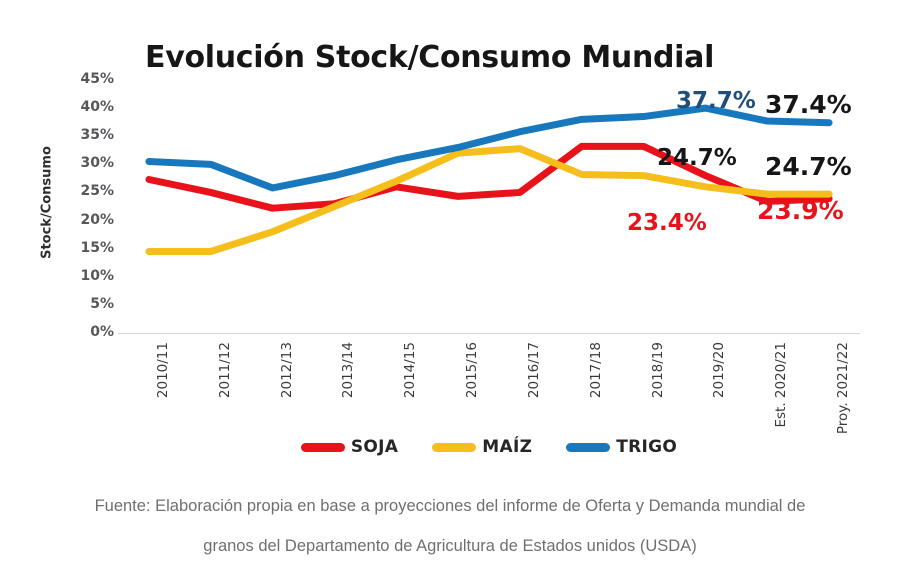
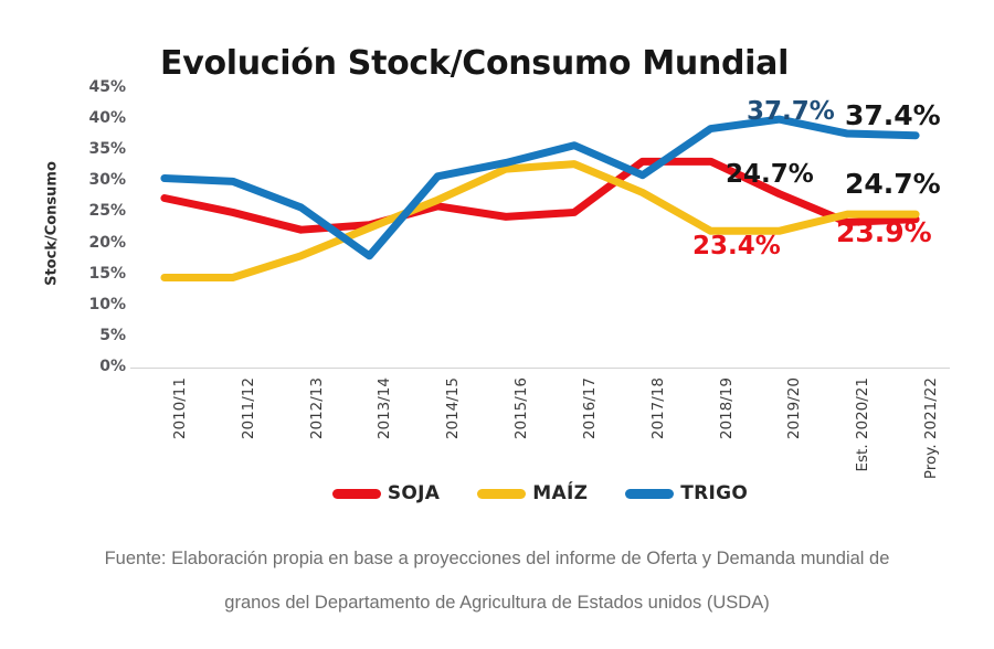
TRIGO/2013/14: 28% -> 18%
TRIGO/2017/18: 38% -> 31%
MAÍZ/2018/19: 28% -> 22%
MAÍZ/2019/20: 26% -> 22%
